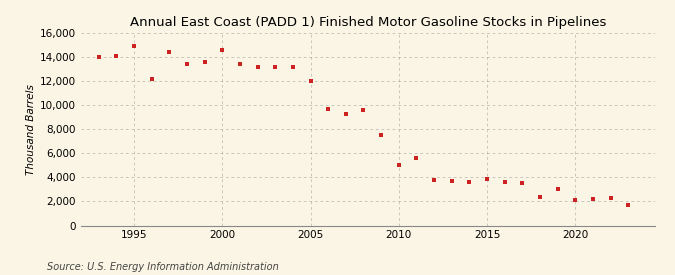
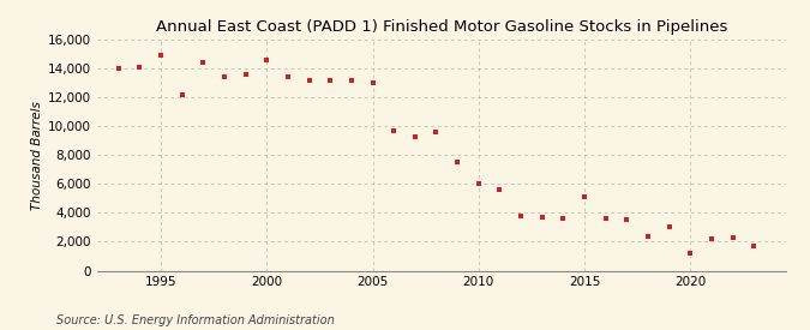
2005: 12,000 -> 13,000
2010: 5,000 -> 6,000
2015: 3,900 -> 5,100
2020: 2,100 -> 1,200
